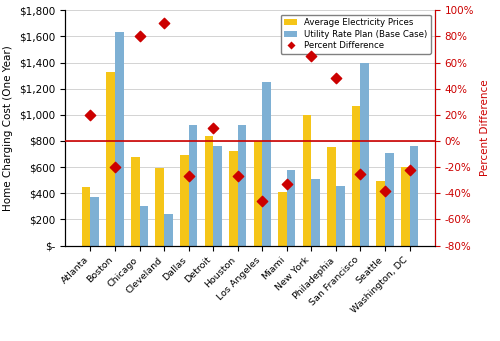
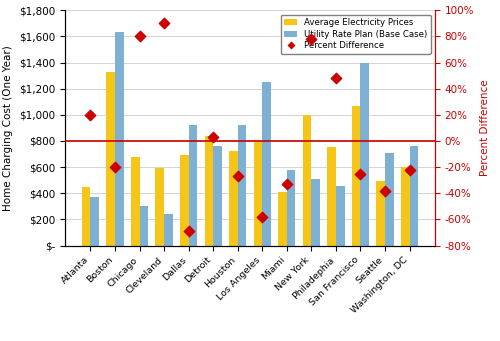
Percent Difference/Dallas: -27% -> -69%
Percent Difference/Detroit: 10% -> 3%
Percent Difference/Los Angeles: -46% -> -58%
Percent Difference/New York: 65% -> 78%
